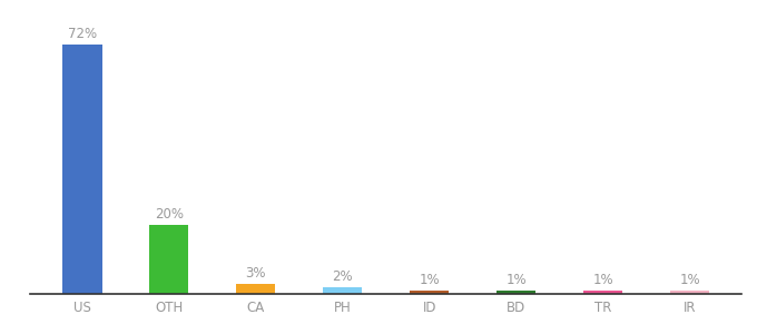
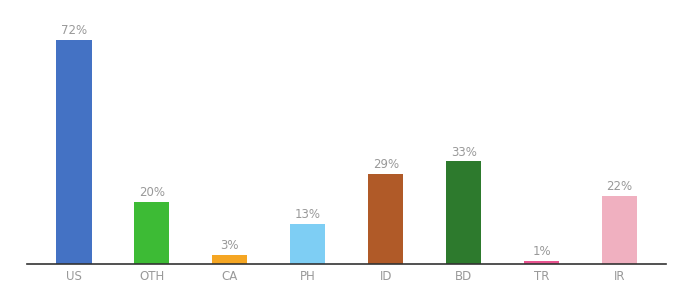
PH: 2% -> 13%
ID: 1% -> 29%
BD: 1% -> 33%
IR: 1% -> 22%
